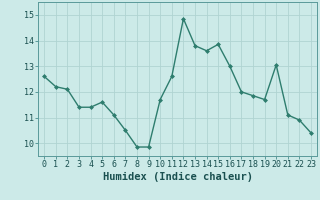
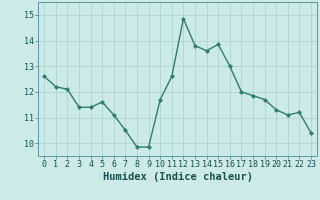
20: 13.05 -> 11.30
22: 10.90 -> 11.20
